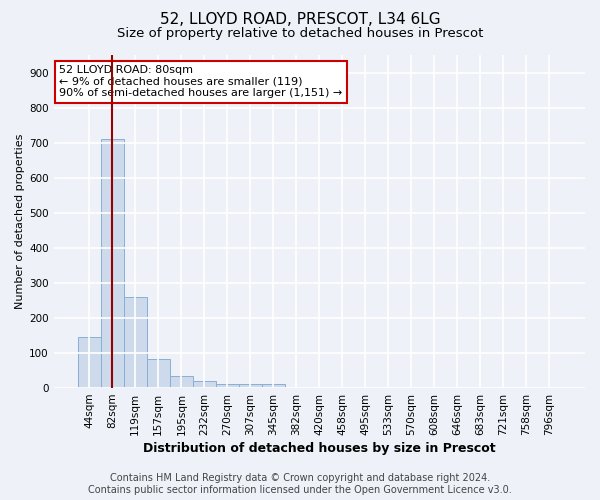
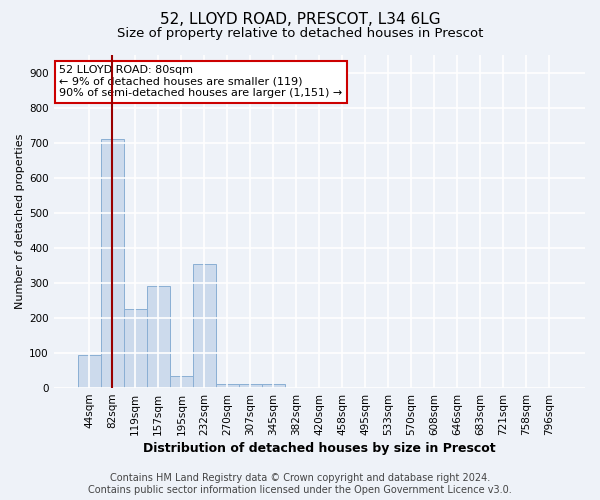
44sqm: 145 -> 95
119sqm: 260 -> 225
157sqm: 83 -> 290
232sqm: 20 -> 355
